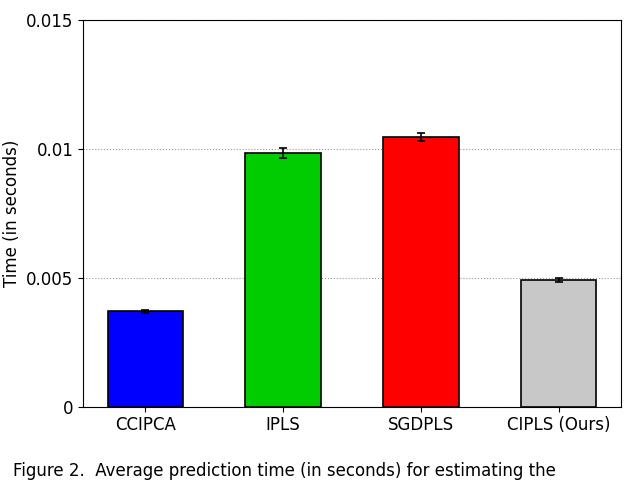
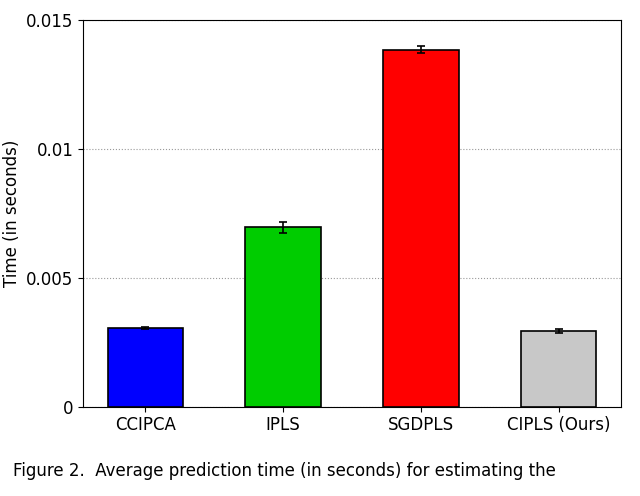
CCIPCA: 0.00370 -> 0.00305
IPLS: 0.00985 -> 0.00695
SGDPLS: 0.01045 -> 0.01385
CIPLS (Ours): 0.00490 -> 0.00295
